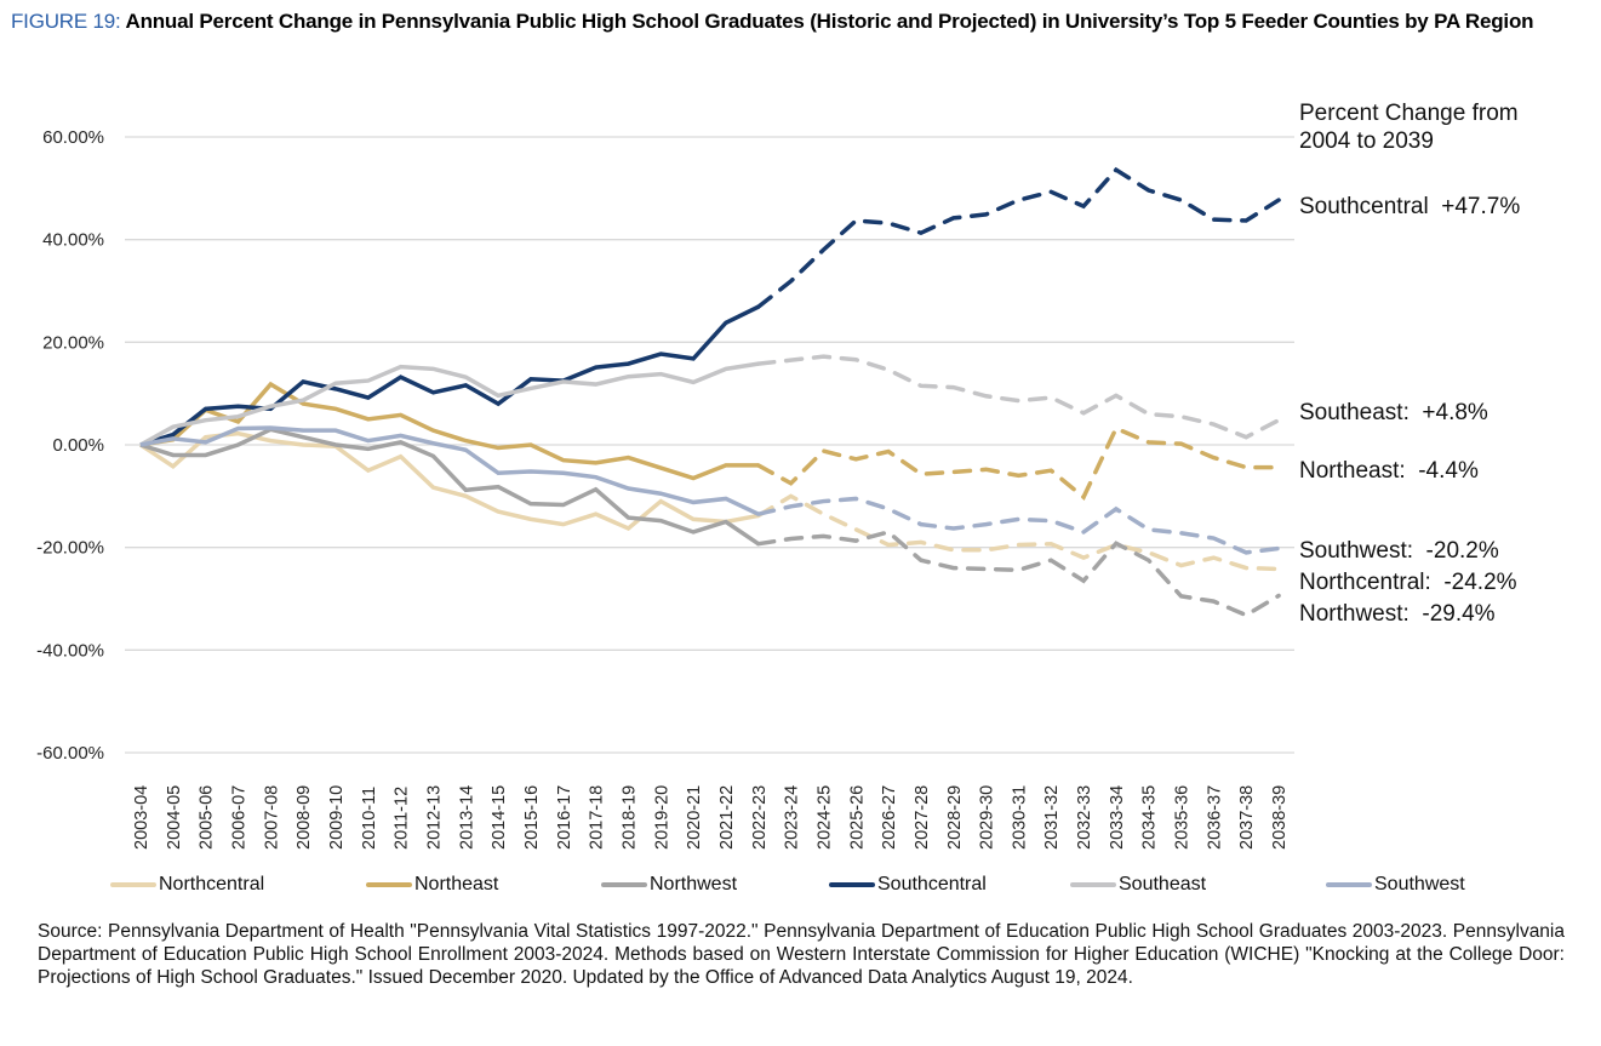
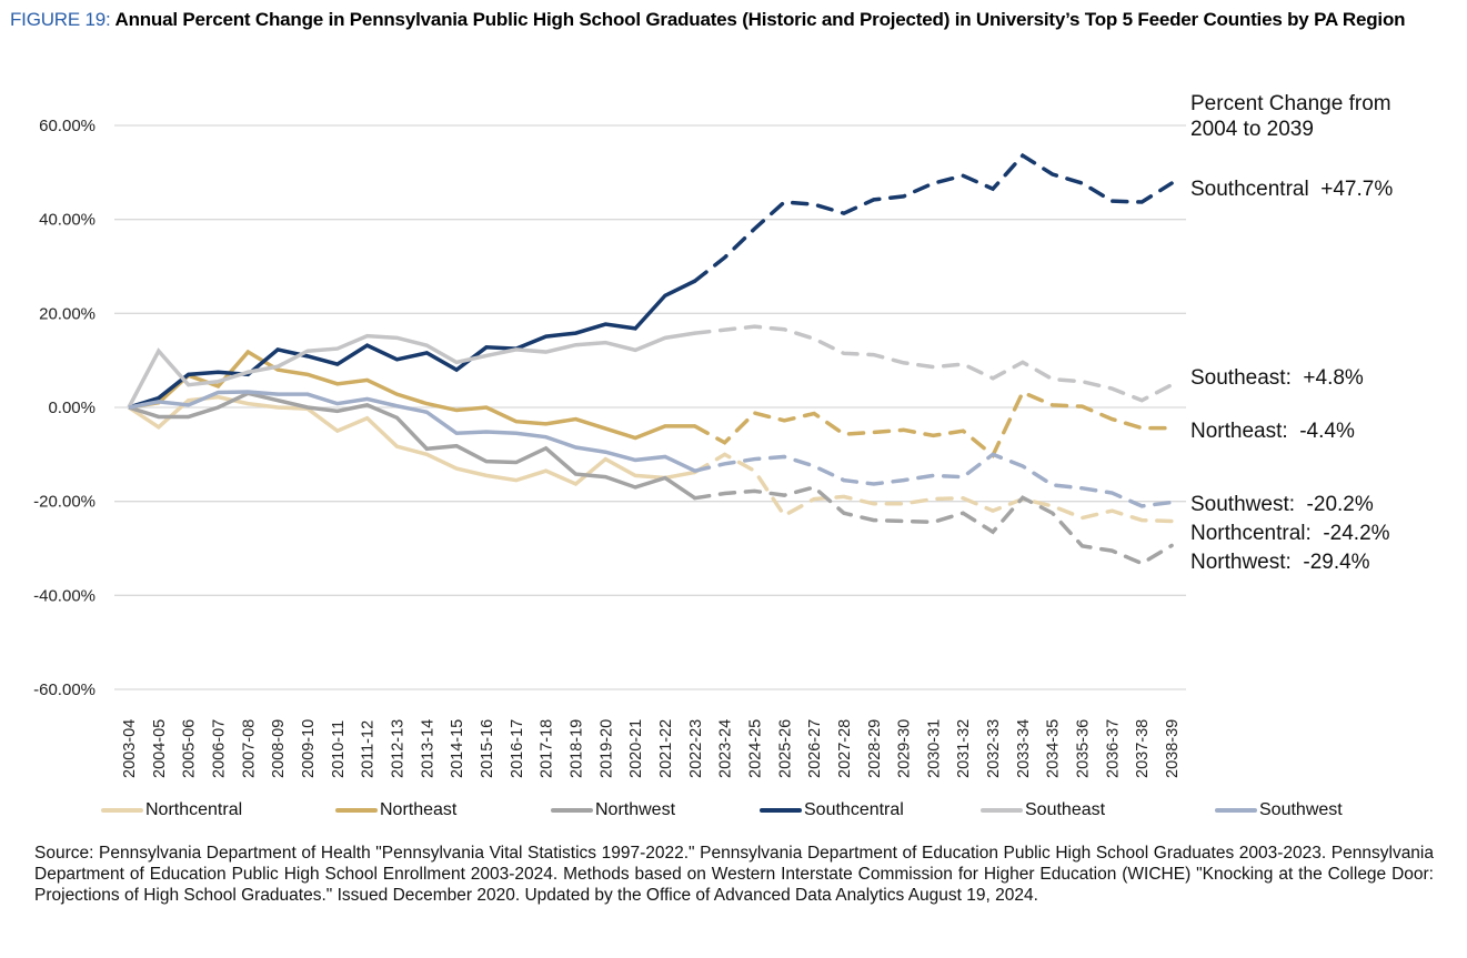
Southeast/2004-05: 4% -> 12%
Northcentral/2025-26: -16% -> -23%
Southwest/2032-33: -17% -> -10%
